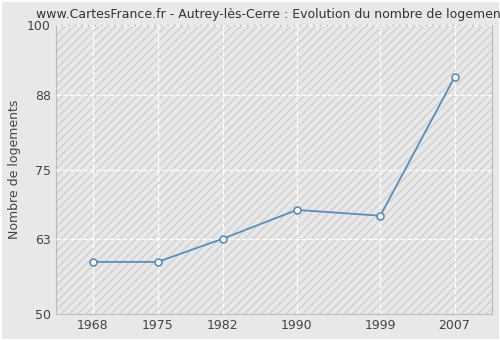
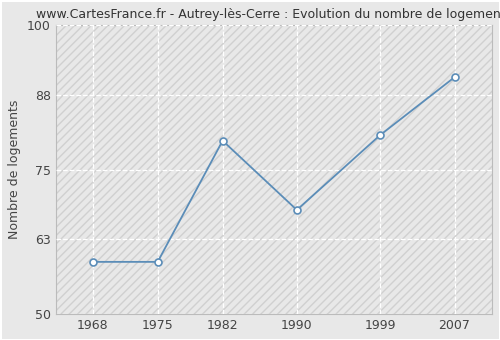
1982: 63 -> 80
1999: 67 -> 81
